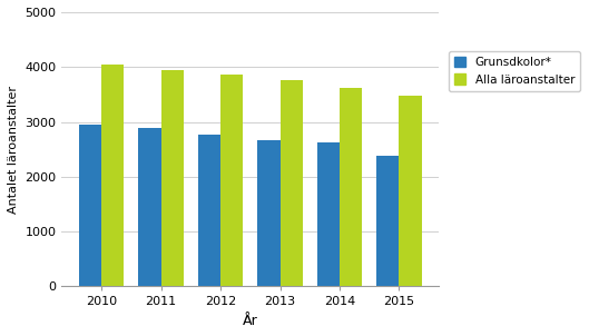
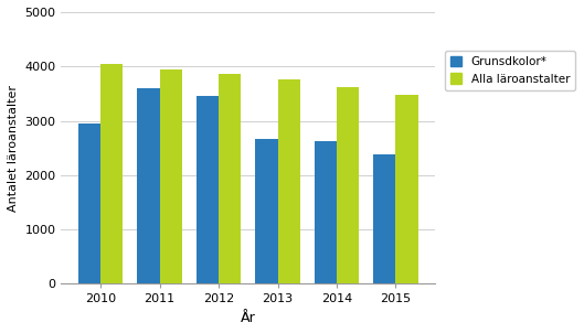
Grunsdkolor*/2011: 2880 -> 3600
Grunsdkolor*/2012: 2760 -> 3450
